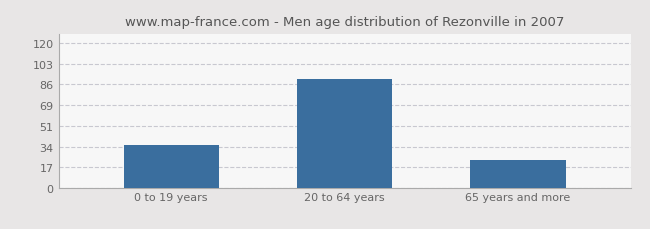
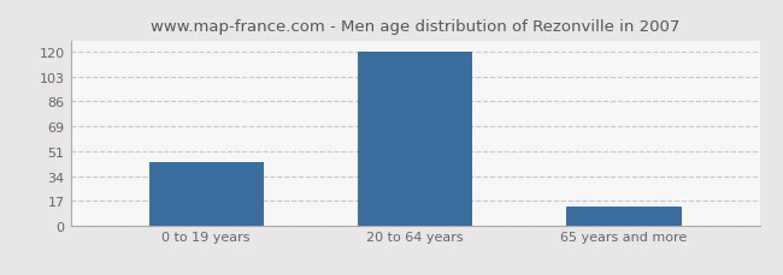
0 to 19 years: 35 -> 44
20 to 64 years: 90 -> 120
65 years and more: 23 -> 13
